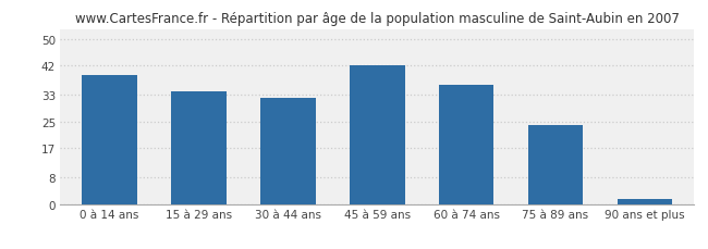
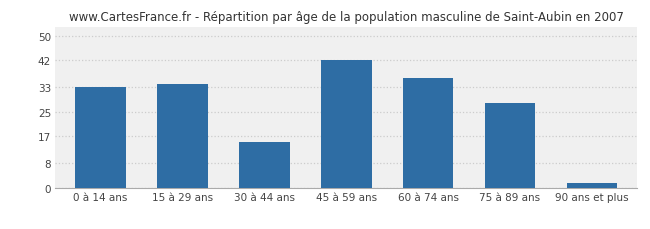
0 à 14 ans: 39.0 -> 33.0
30 à 44 ans: 32.0 -> 15.0
75 à 89 ans: 24.0 -> 28.0
